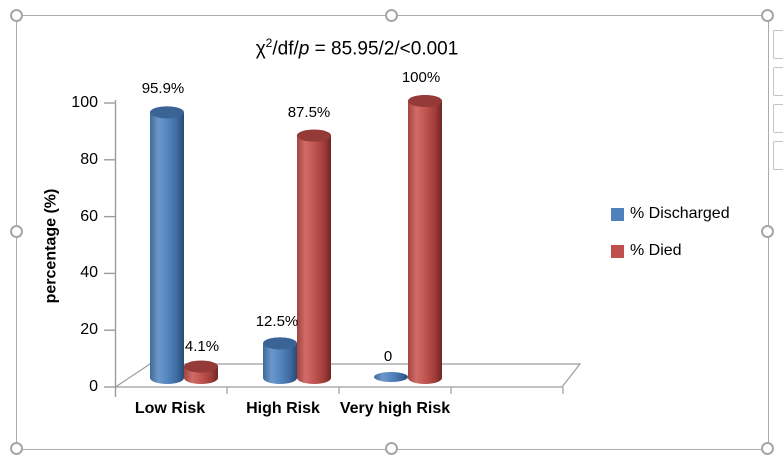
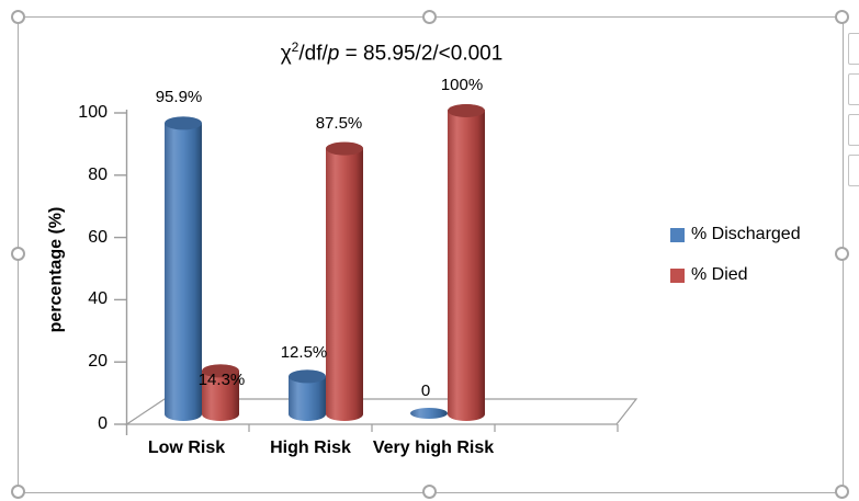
% Died/Low Risk: 4.1% -> 14.3%
